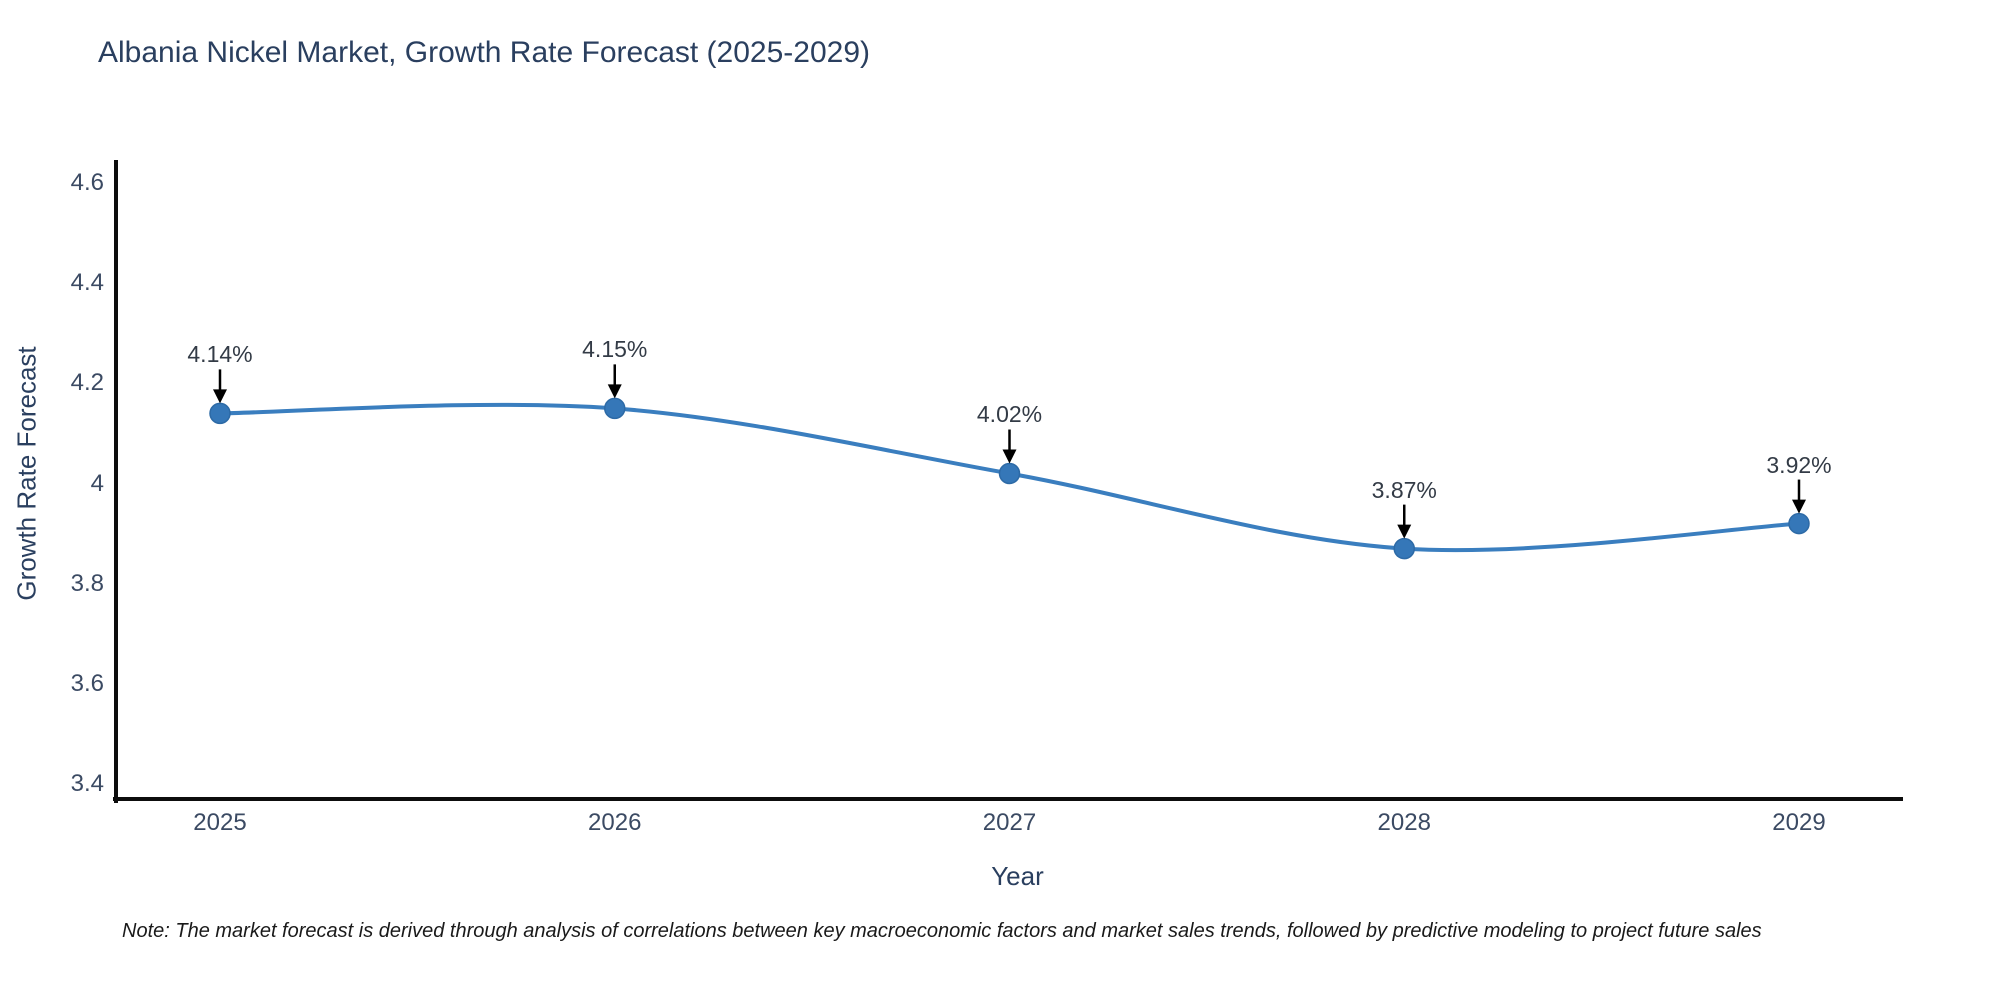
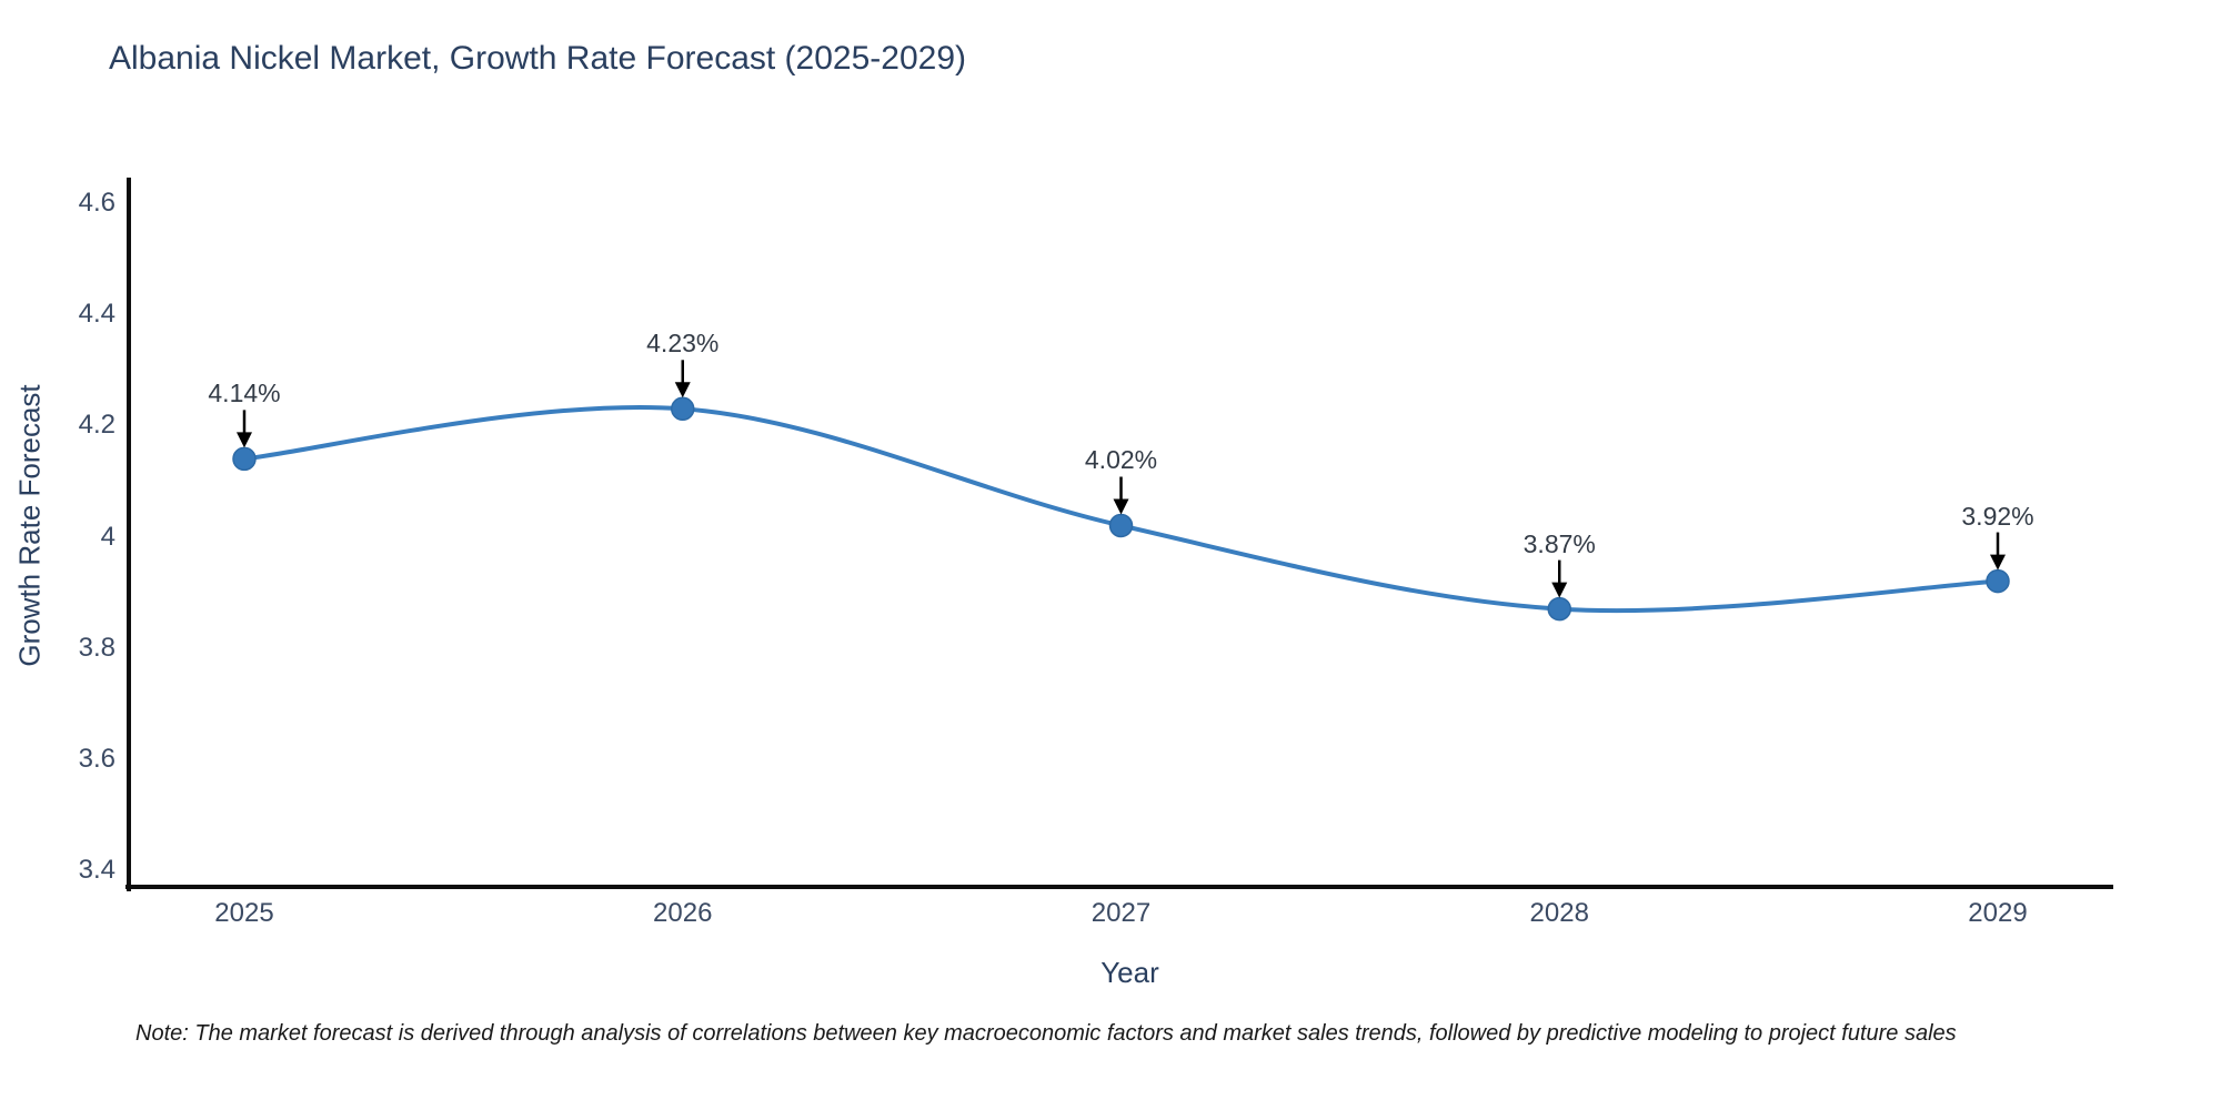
2026: 4.15% -> 4.23%
